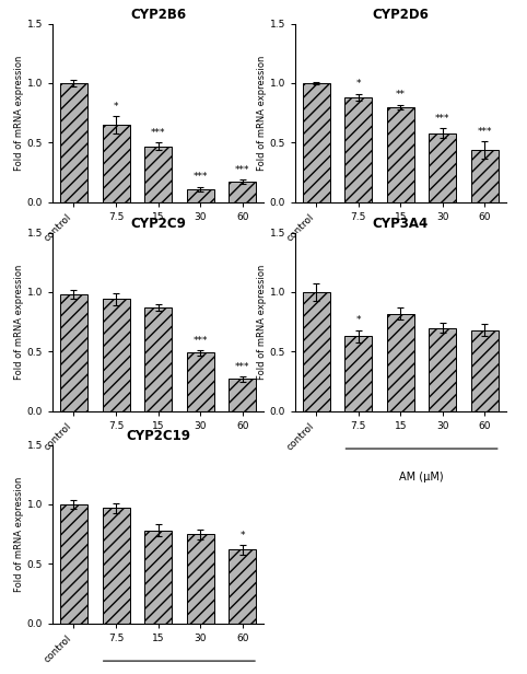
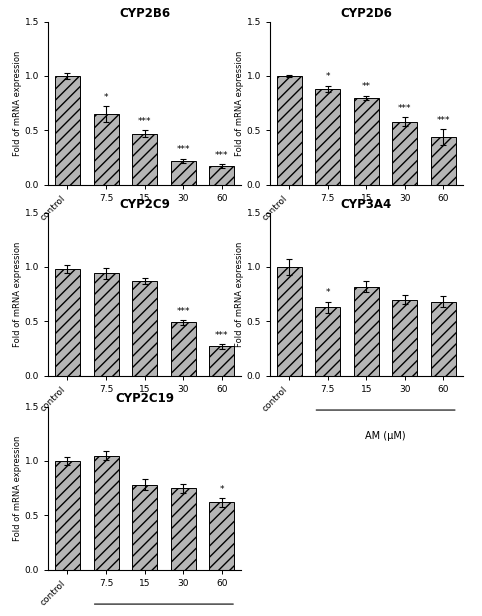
CYP2B6/30: 0.11 -> 0.22
CYP2C19/7.5: 0.97 -> 1.05
